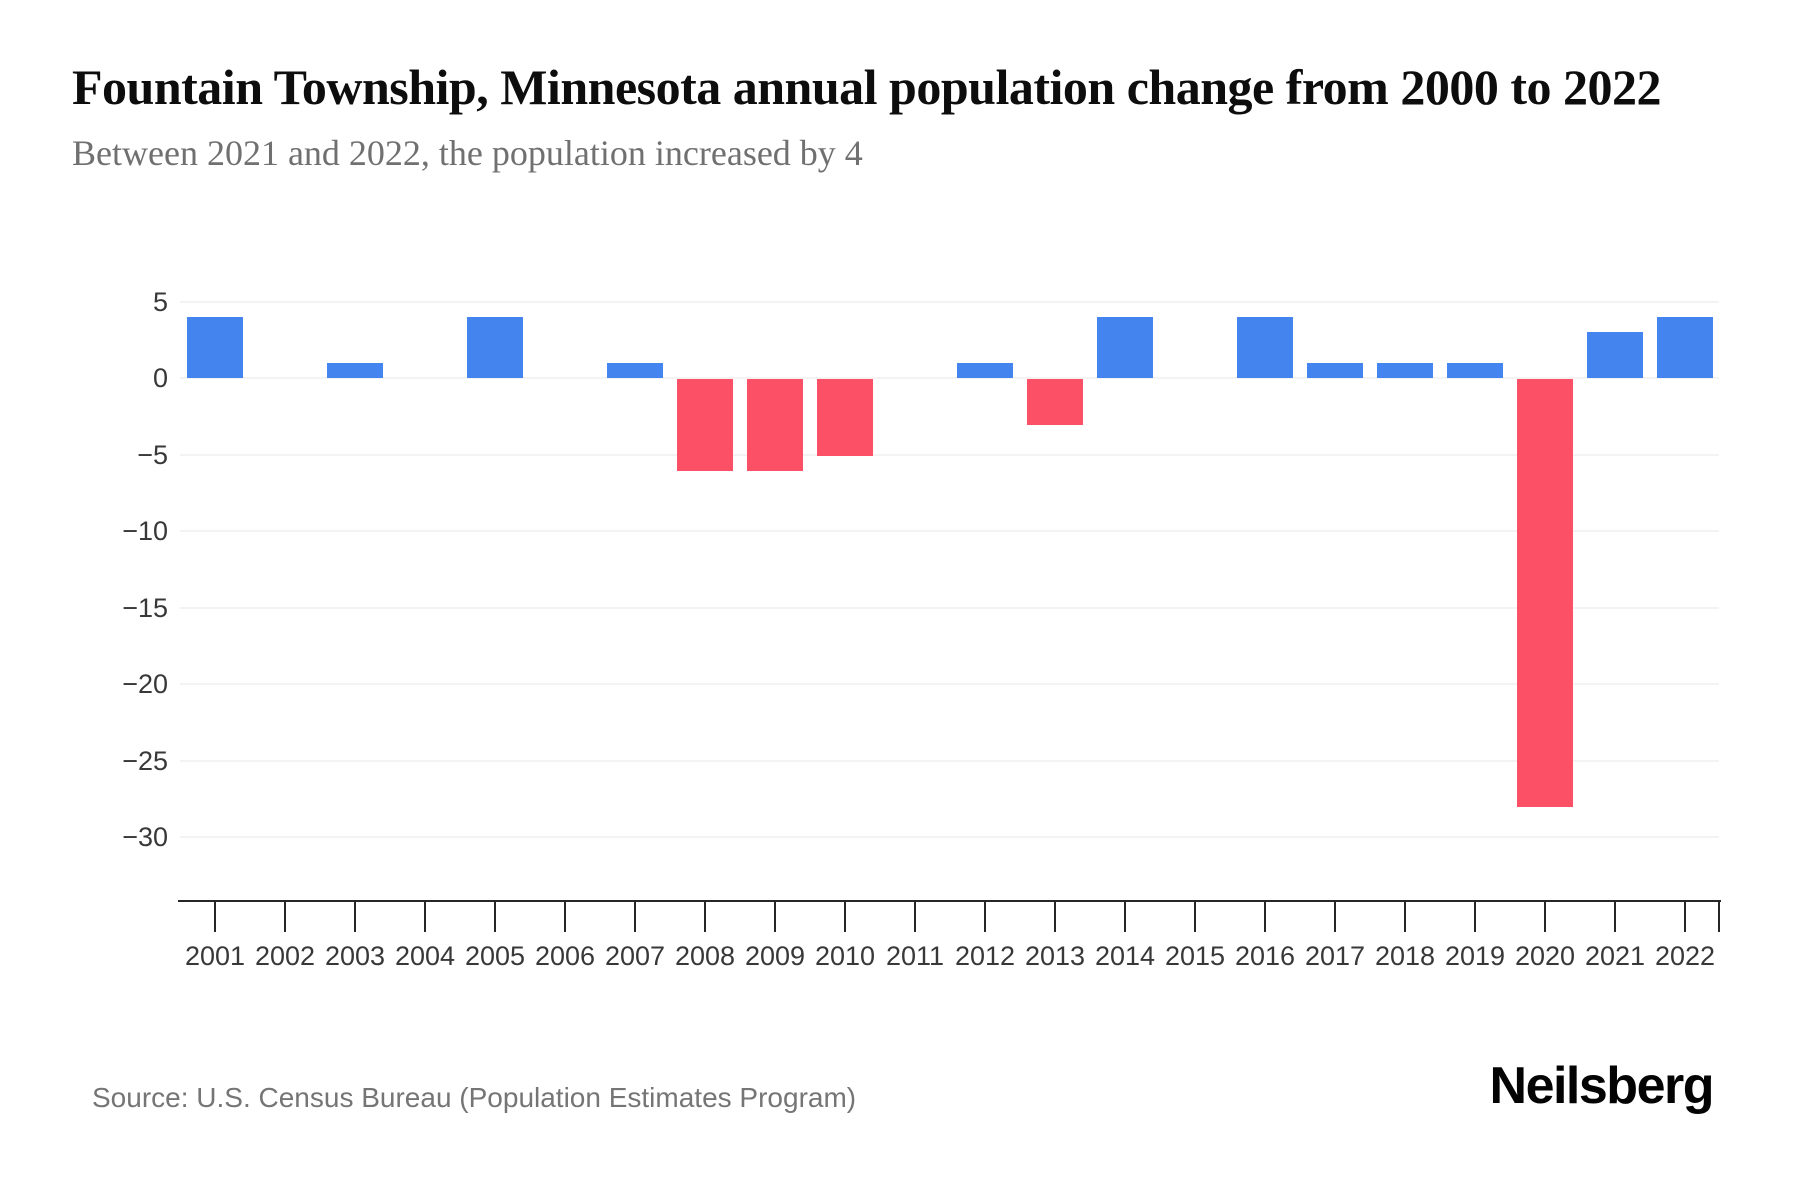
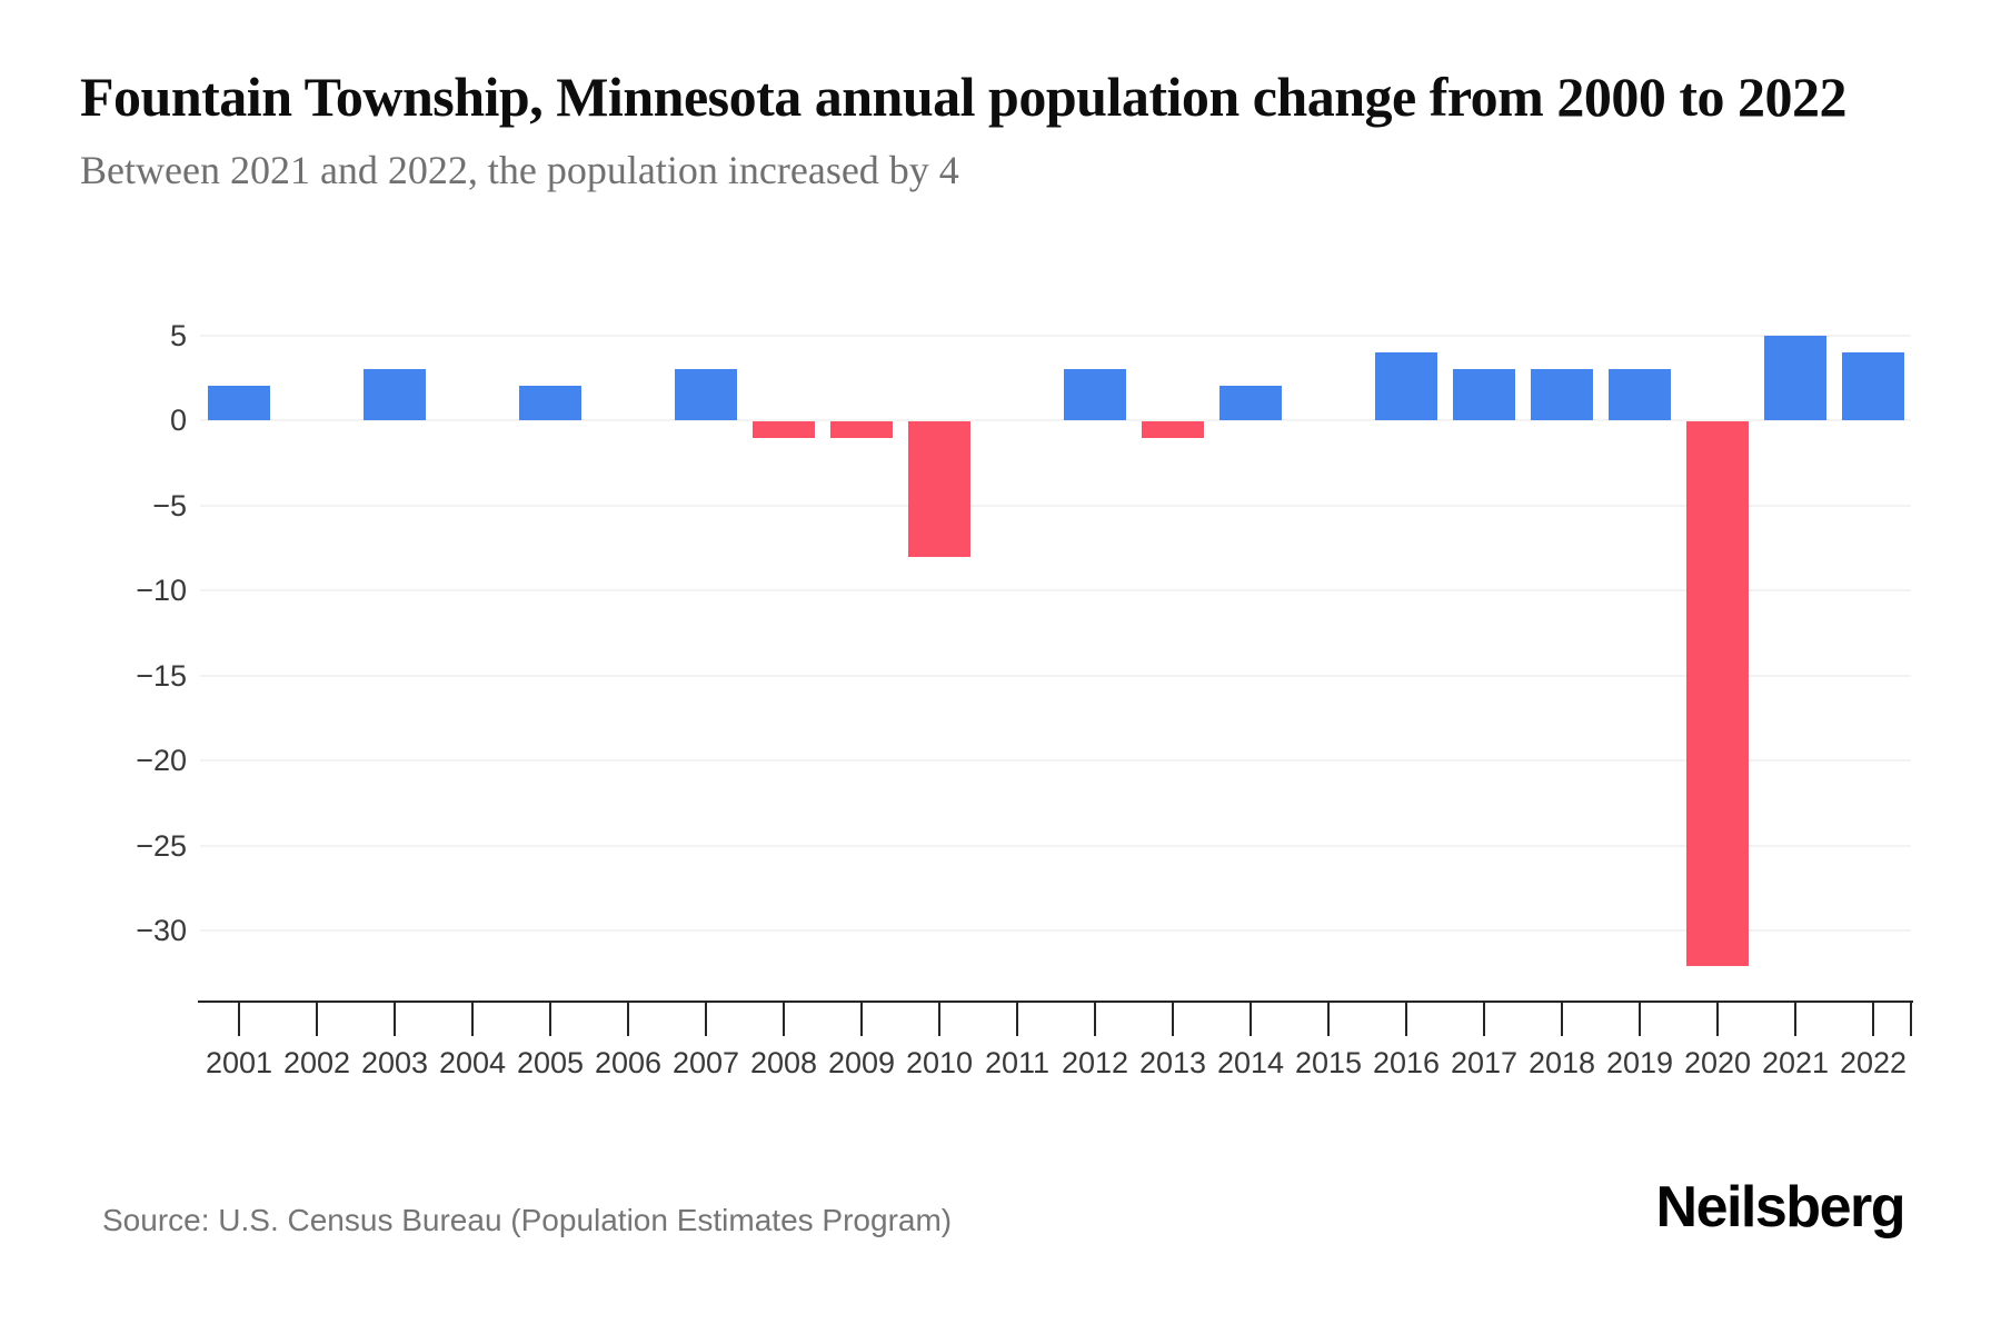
2001: 4 -> 2
2003: 1 -> 3
2005: 4 -> 2
2007: 1 -> 3
2008: -6 -> -1
2009: -6 -> -1
2010: -5 -> -8
2012: 1 -> 3
2013: -3 -> -1
2014: 4 -> 2
2017: 1 -> 3
2018: 1 -> 3
2019: 1 -> 3
2020: -28 -> -32
2021: 3 -> 5
